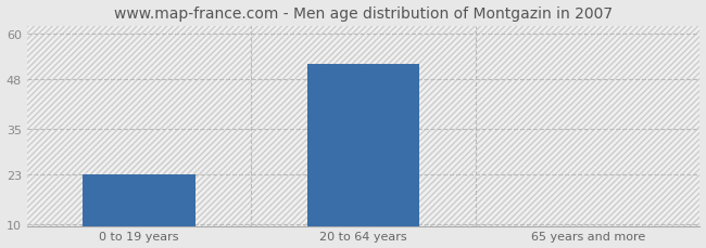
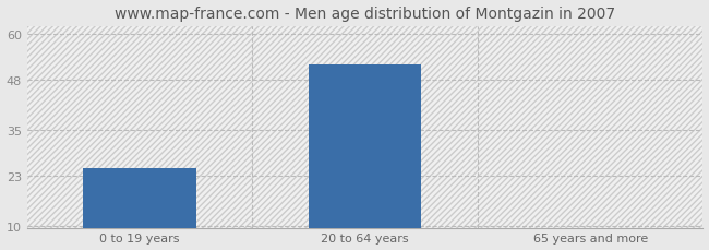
0 to 19 years: 23 -> 25
